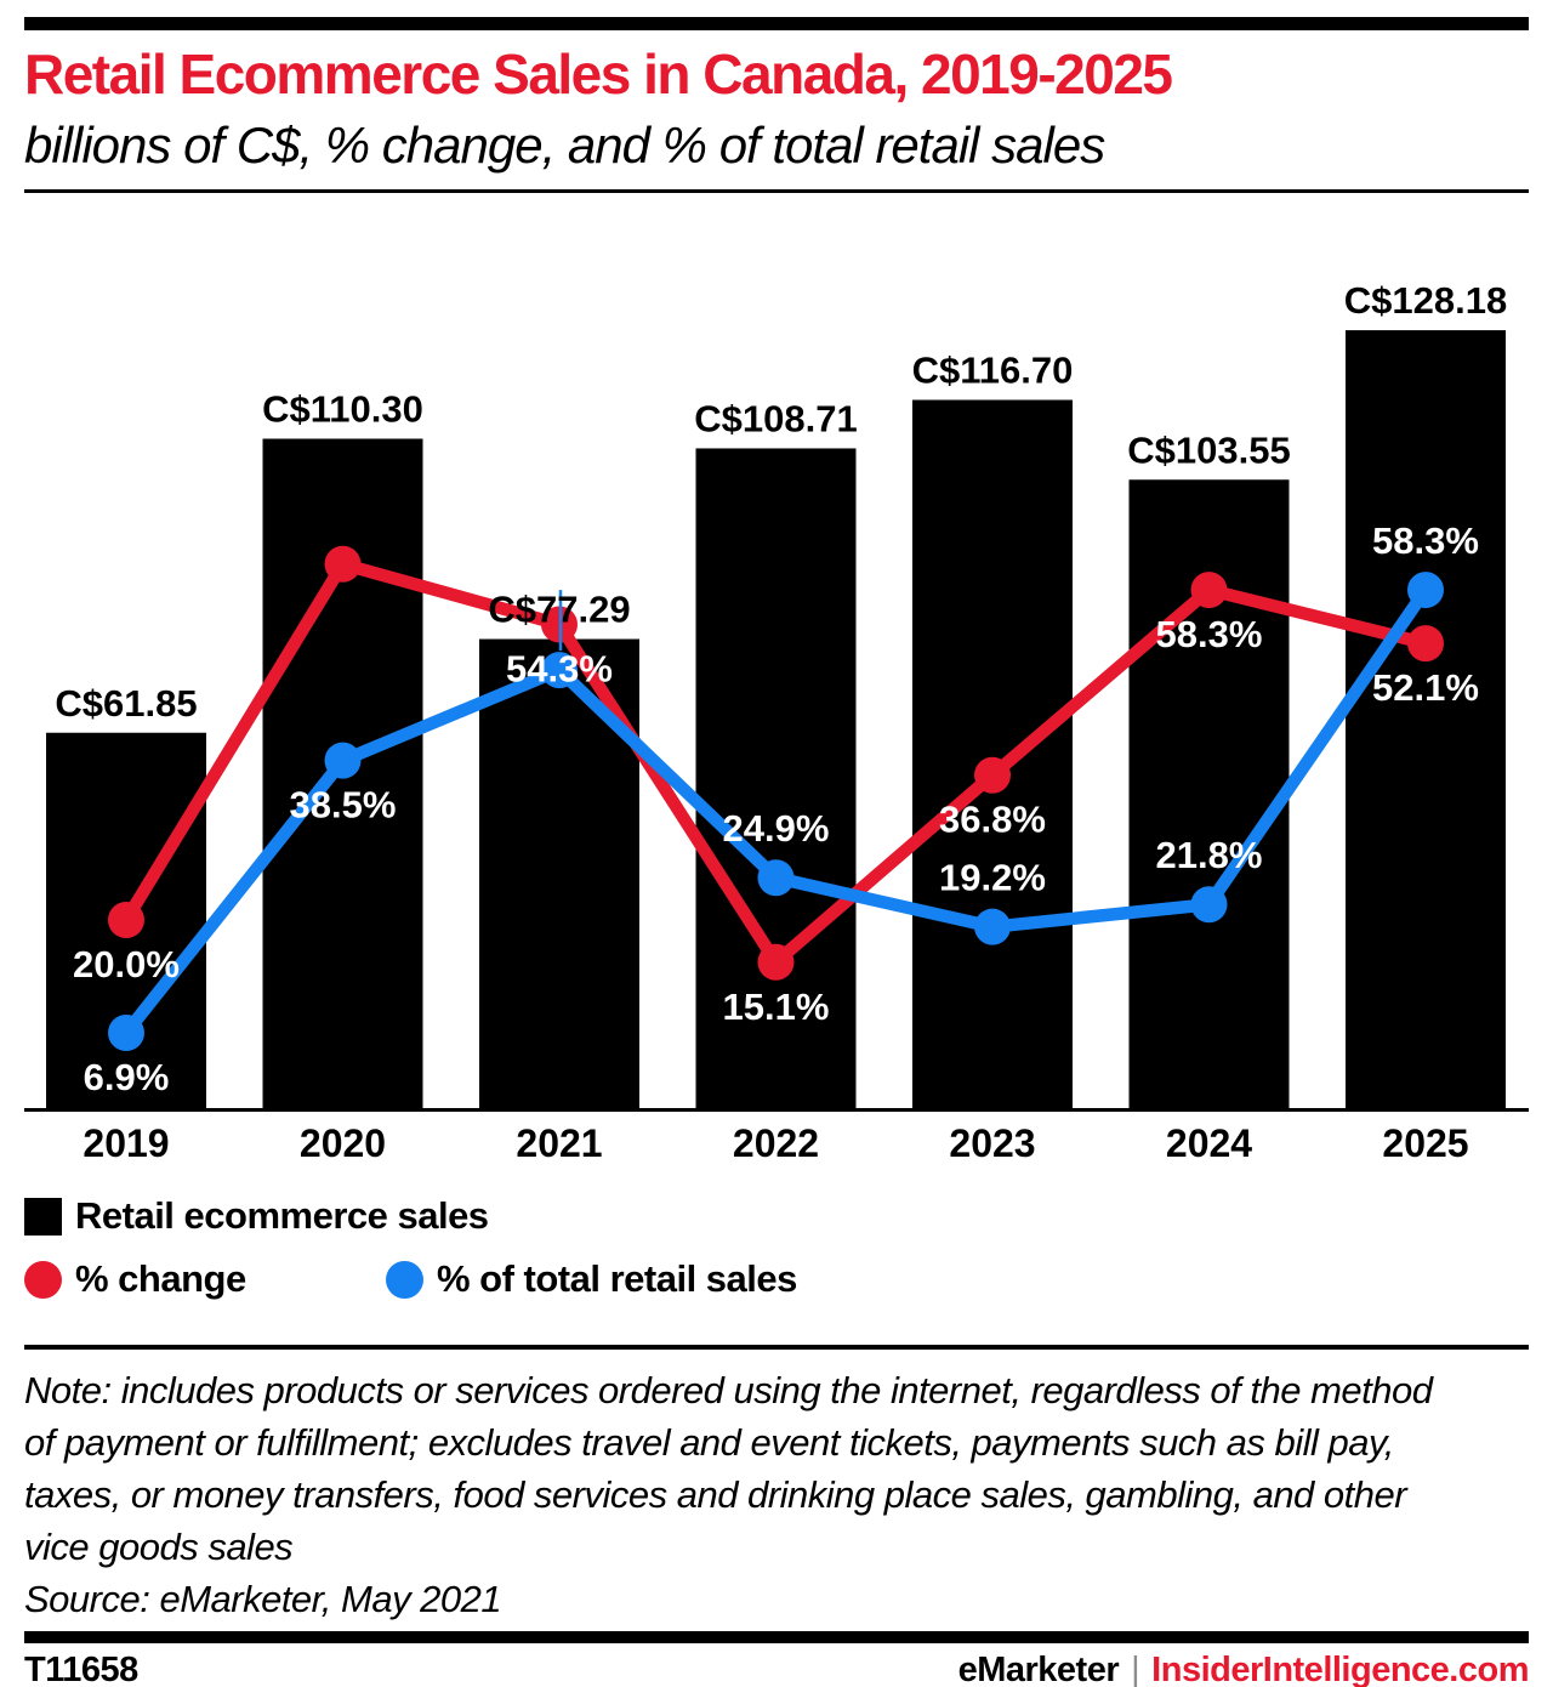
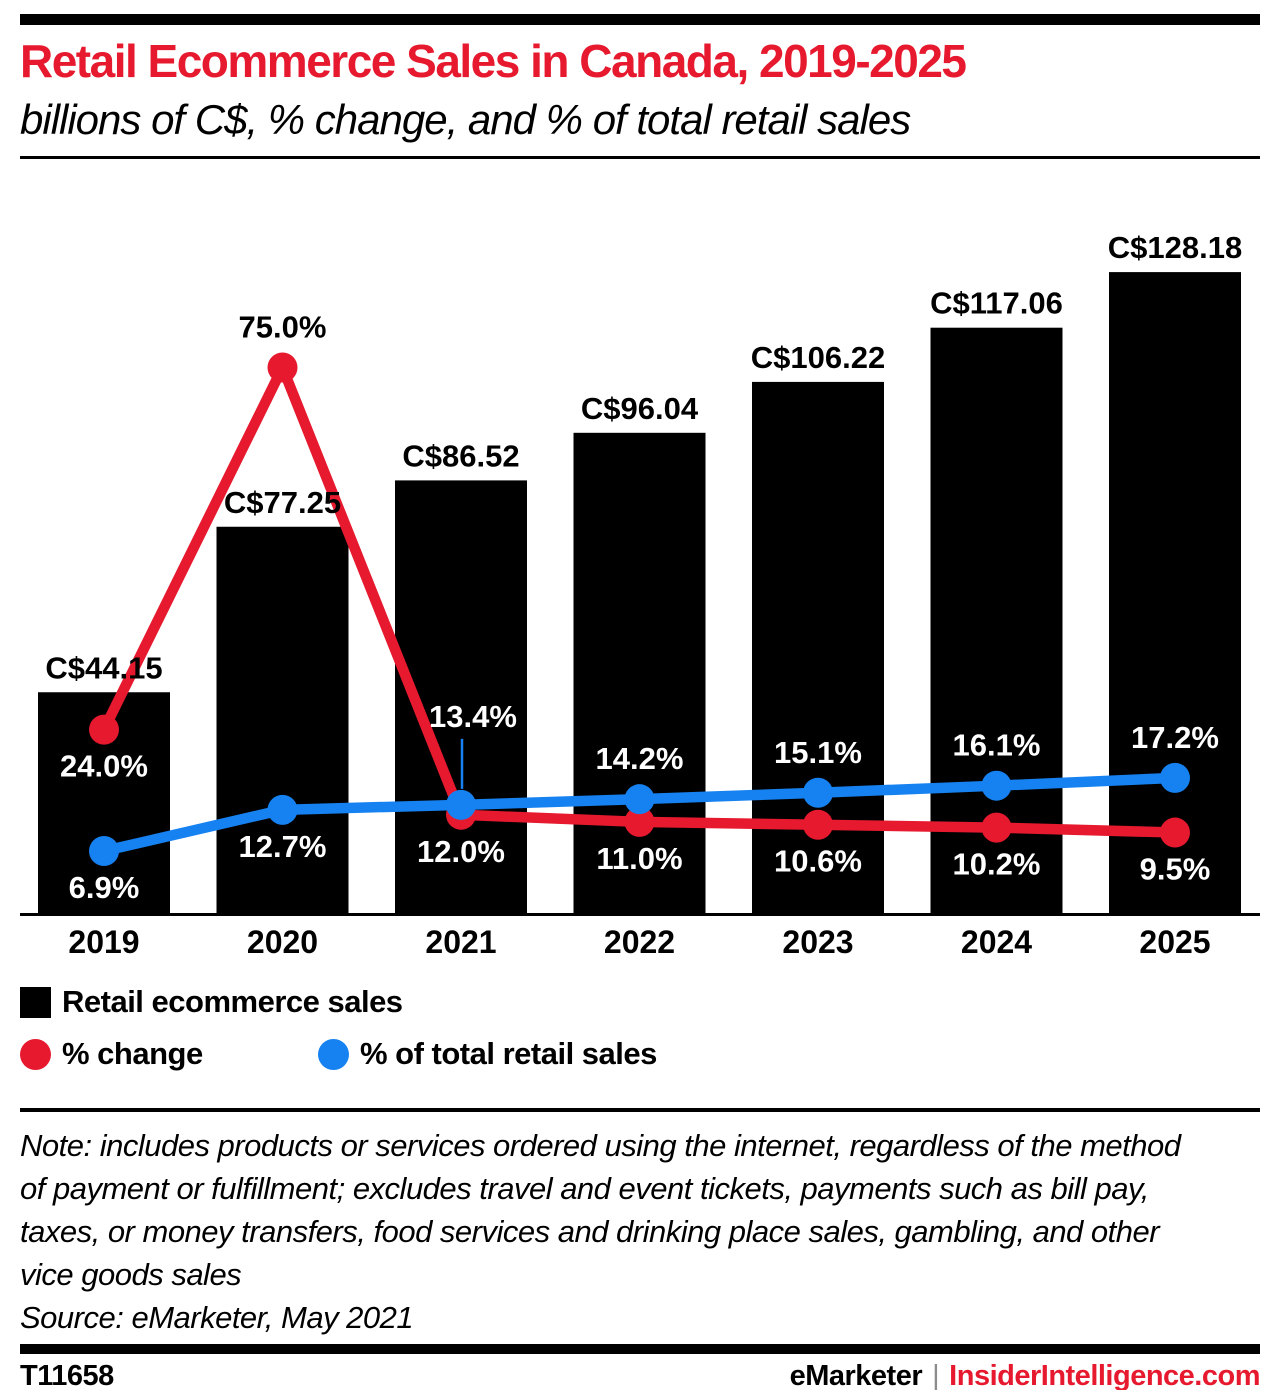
Retail ecommerce sales/2019: 61.85 -> 44.15
% change/2019: 20.0% -> 24.0%
Retail ecommerce sales/2020: 110.30 -> 77.25
% change/2020: 61.3% -> 75.0%
% of total retail sales/2020: 38.5% -> 12.7%
Retail ecommerce sales/2021: 77.29 -> 86.52
% change/2021: 54.3% -> 12.0%
% of total retail sales/2021: 49.0% -> 13.4%
Retail ecommerce sales/2022: 108.71 -> 96.04
% change/2022: 15.1% -> 11.0%
% of total retail sales/2022: 24.9% -> 14.2%
Retail ecommerce sales/2023: 116.70 -> 106.22
% change/2023: 36.8% -> 10.6%
% of total retail sales/2023: 19.2% -> 15.1%
Retail ecommerce sales/2024: 103.55 -> 117.06
% change/2024: 58.3% -> 10.2%
% of total retail sales/2024: 21.8% -> 16.1%
% change/2025: 52.1% -> 9.5%
% of total retail sales/2025: 58.3% -> 17.2%
